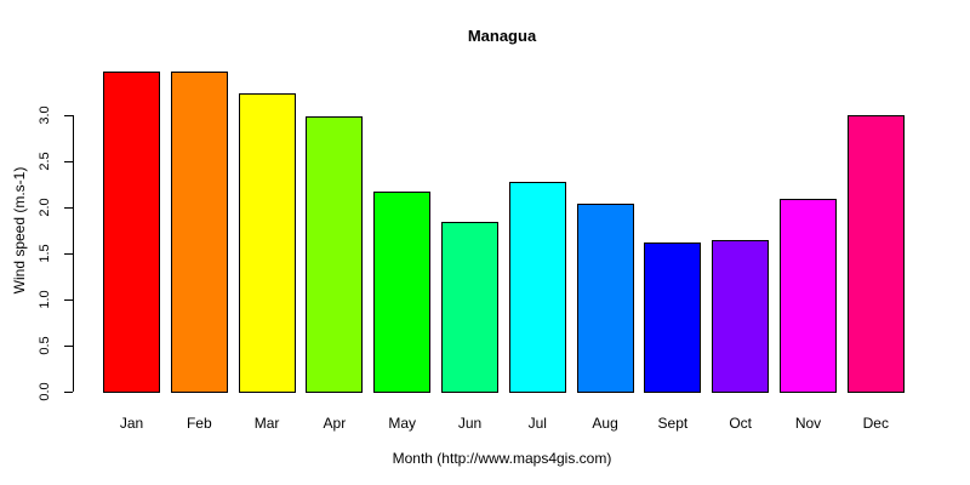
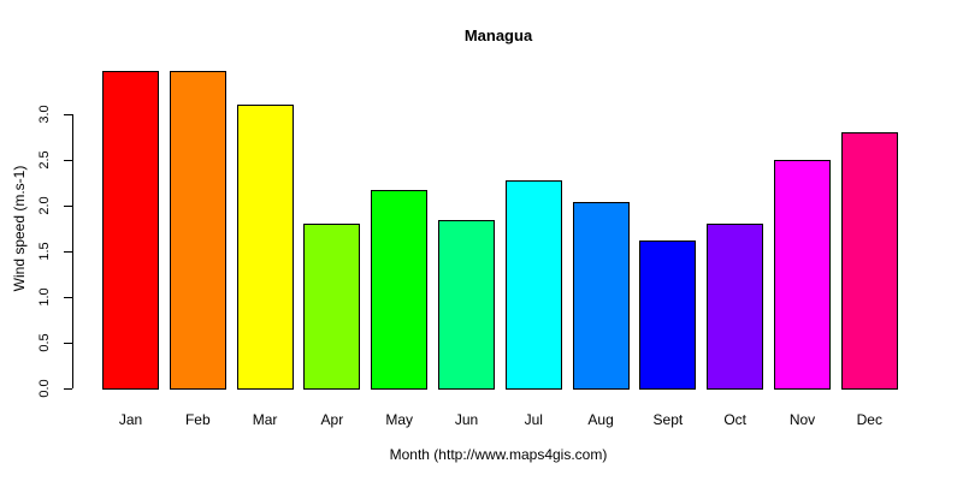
Mar: 3.2 -> 3.1
Apr: 3.0 -> 1.8
Oct: 1.6 -> 1.8
Nov: 2.1 -> 2.5
Dec: 3.0 -> 2.8
